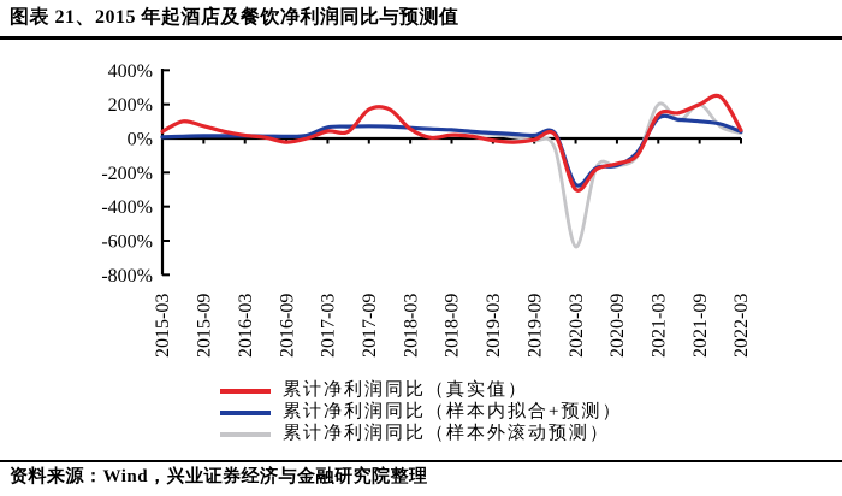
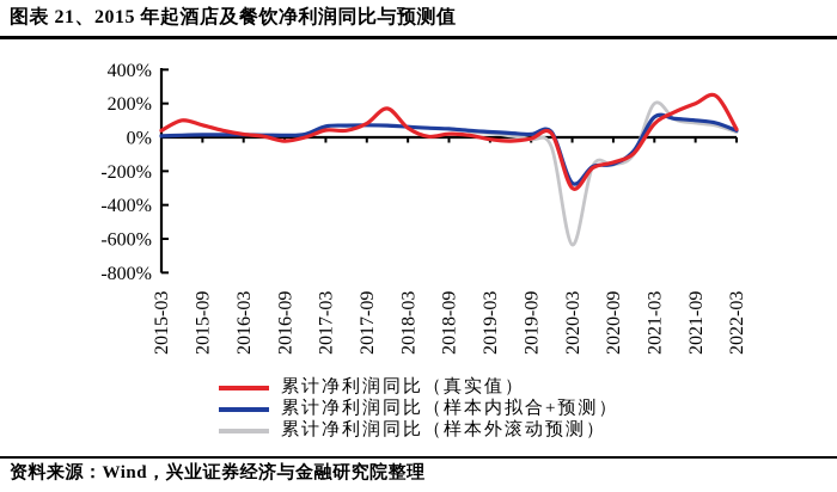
累计净利润同比（真实值）/2017-09: 170% -> 80%
累计净利润同比（真实值）/2021-03: 140% -> 80%
累计净利润同比（样本外滚动预测）/2021-09: 200% -> 80%
